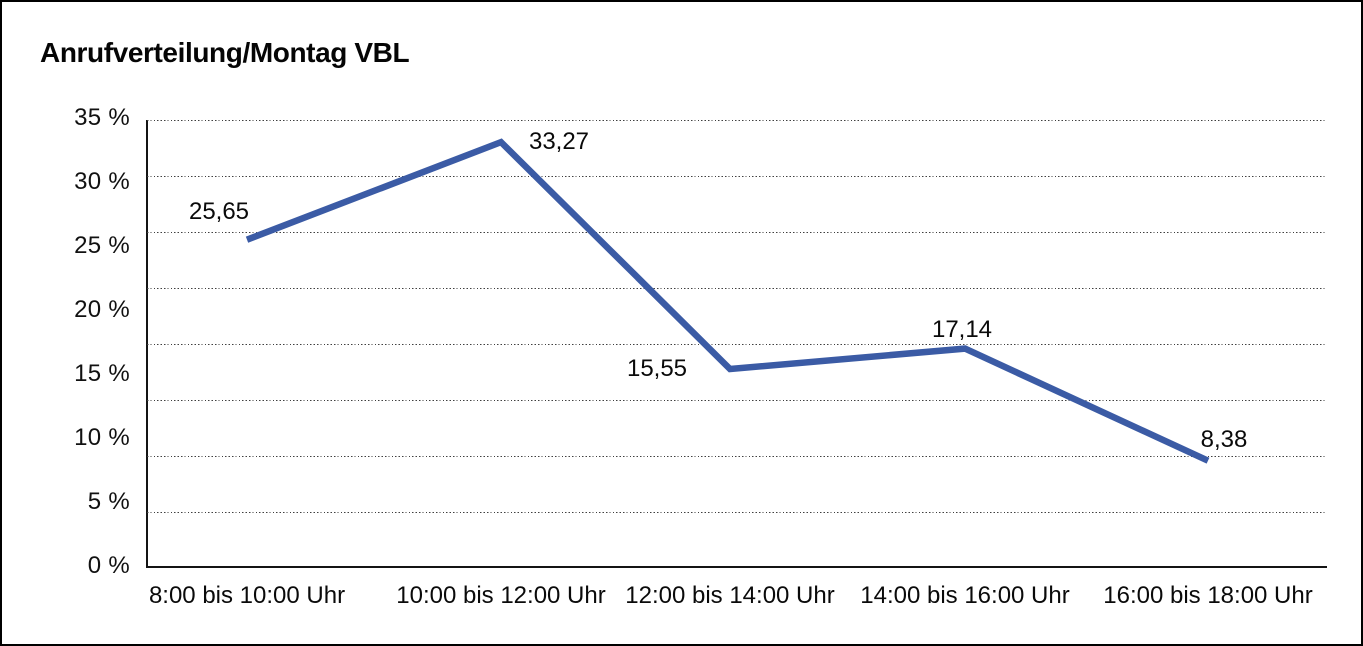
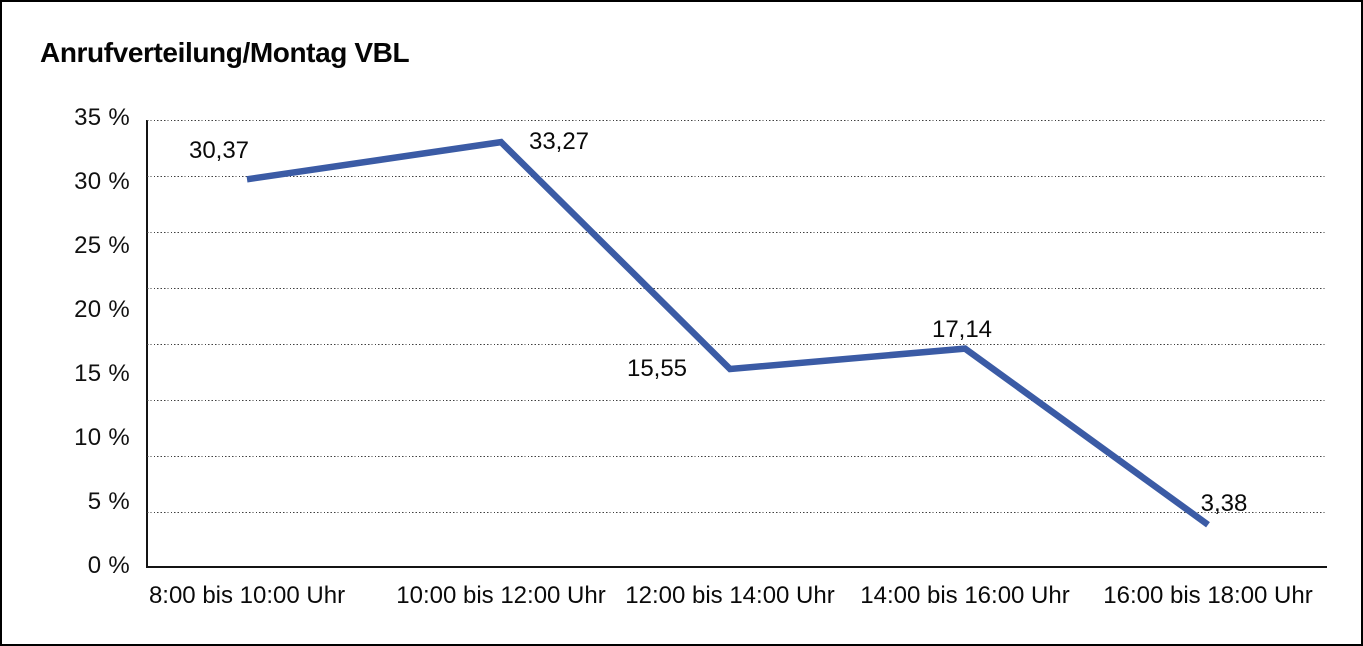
8:00 bis 10:00 Uhr: 25,65 -> 30,37
16:00 bis 18:00 Uhr: 8,38 -> 3,38
